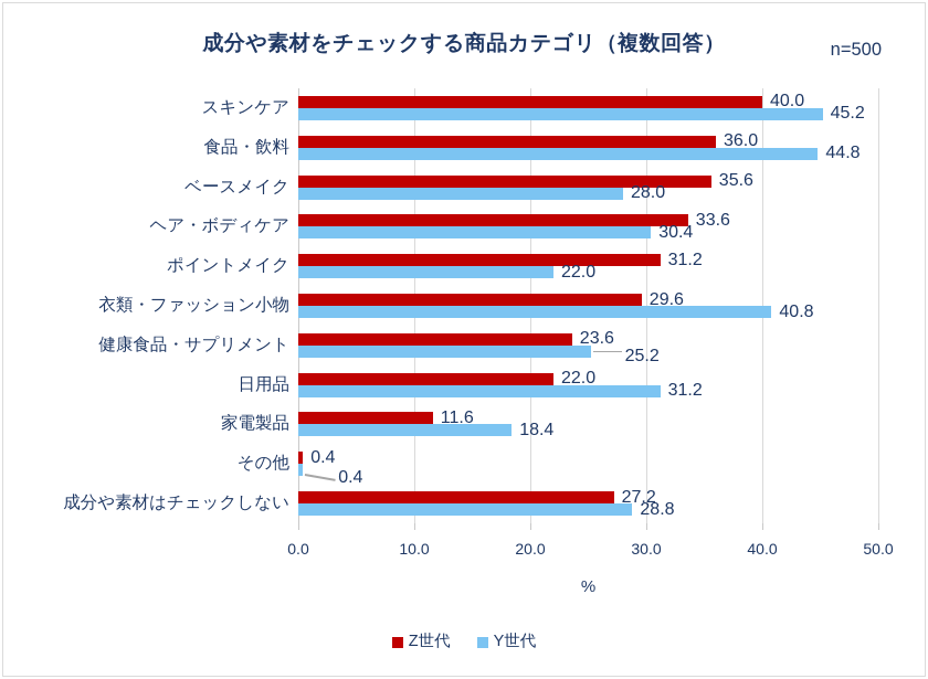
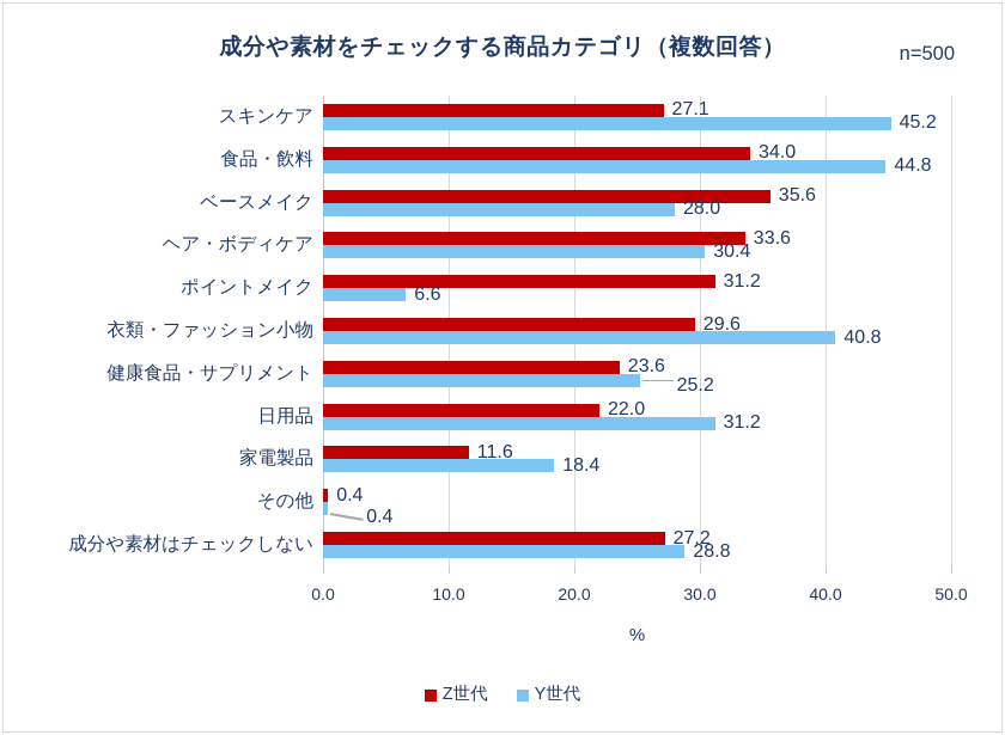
Z世代/スキンケア: 40.0 -> 27.1
Z世代/食品・飲料: 36.0 -> 34.0
Y世代/ポイントメイク: 22.0 -> 6.6
